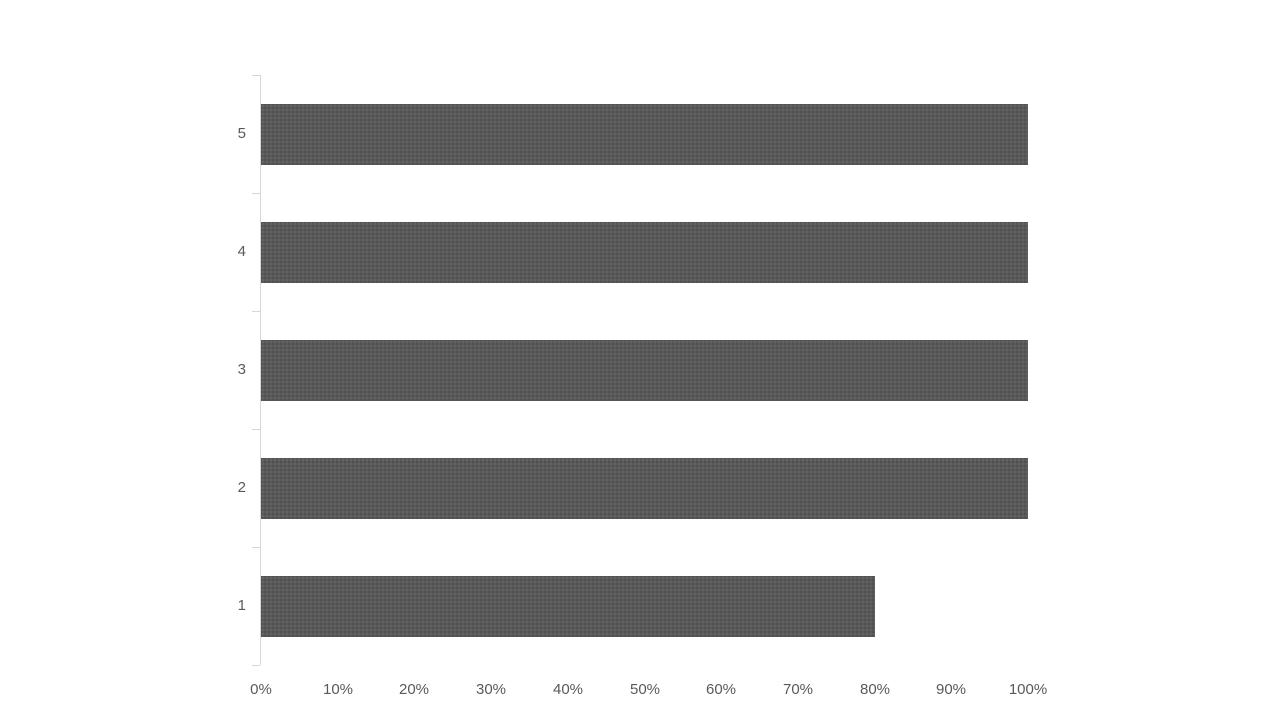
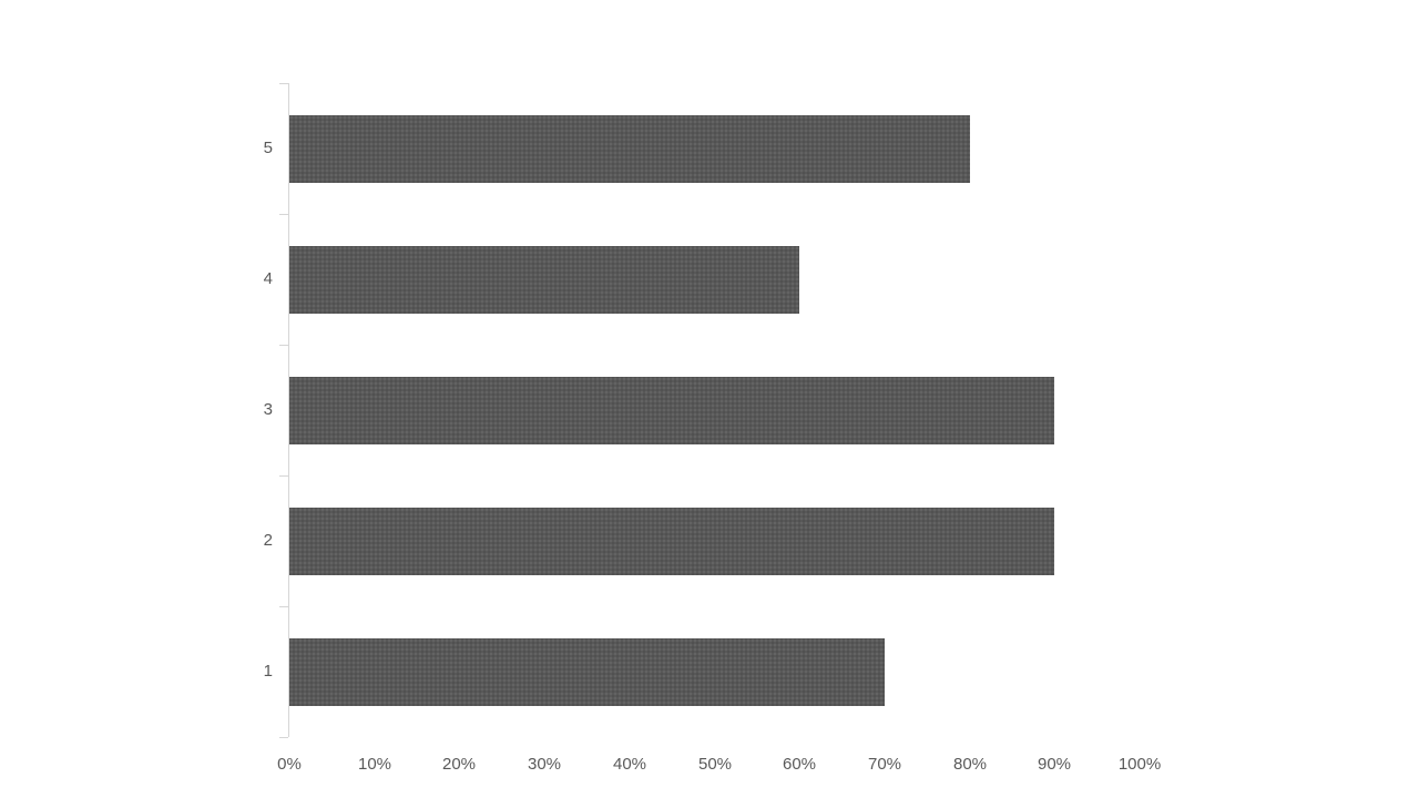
1: 80% -> 70%
2: 100% -> 90%
3: 100% -> 90%
4: 100% -> 60%
5: 100% -> 80%
